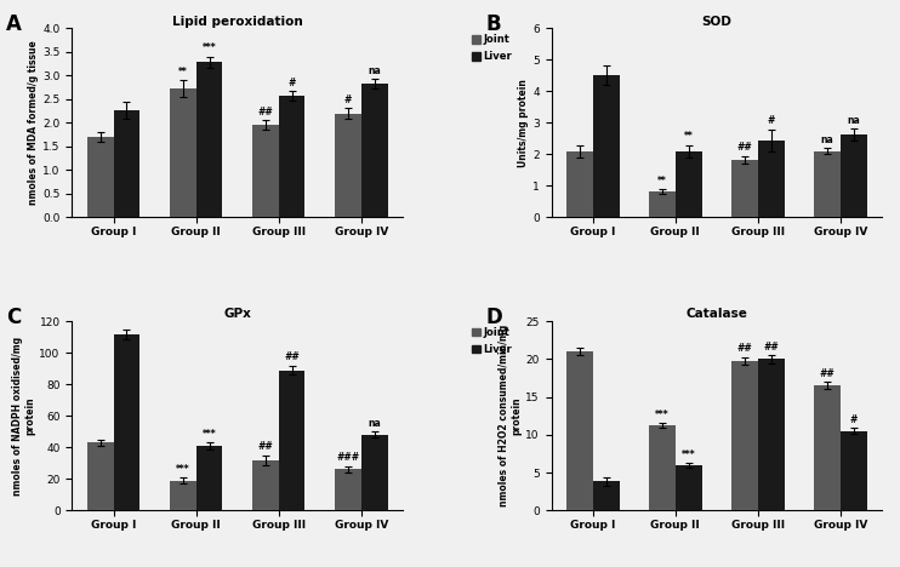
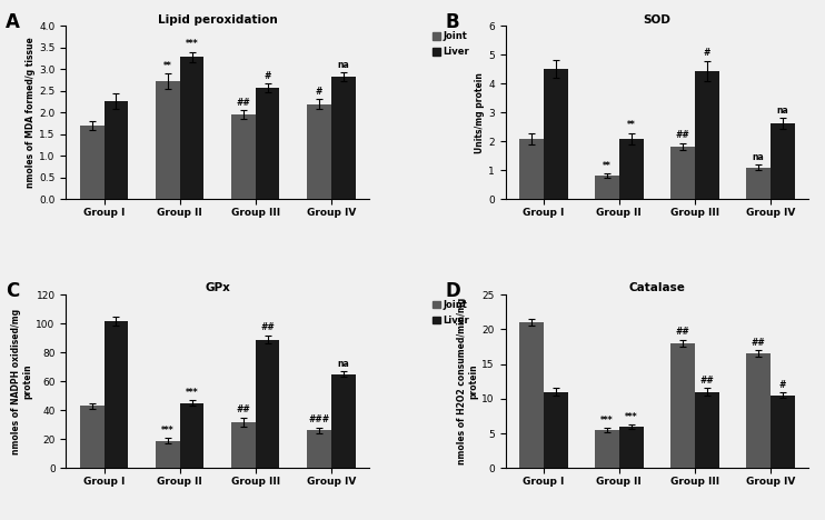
SOD/Liver/Group III: 2.45 -> 4.45
SOD/Joint/Group IV: 2.10 -> 1.10
GPx/Liver/Group I: 112 -> 102
GPx/Liver/Group II: 41 -> 45
GPx/Liver/Group IV: 48 -> 65
Catalase/Liver/Group I: 3.8 -> 11.0
Catalase/Joint/Group II: 11.2 -> 5.5
Catalase/Joint/Group III: 19.8 -> 18.0
Catalase/Liver/Group III: 20.0 -> 11.0
